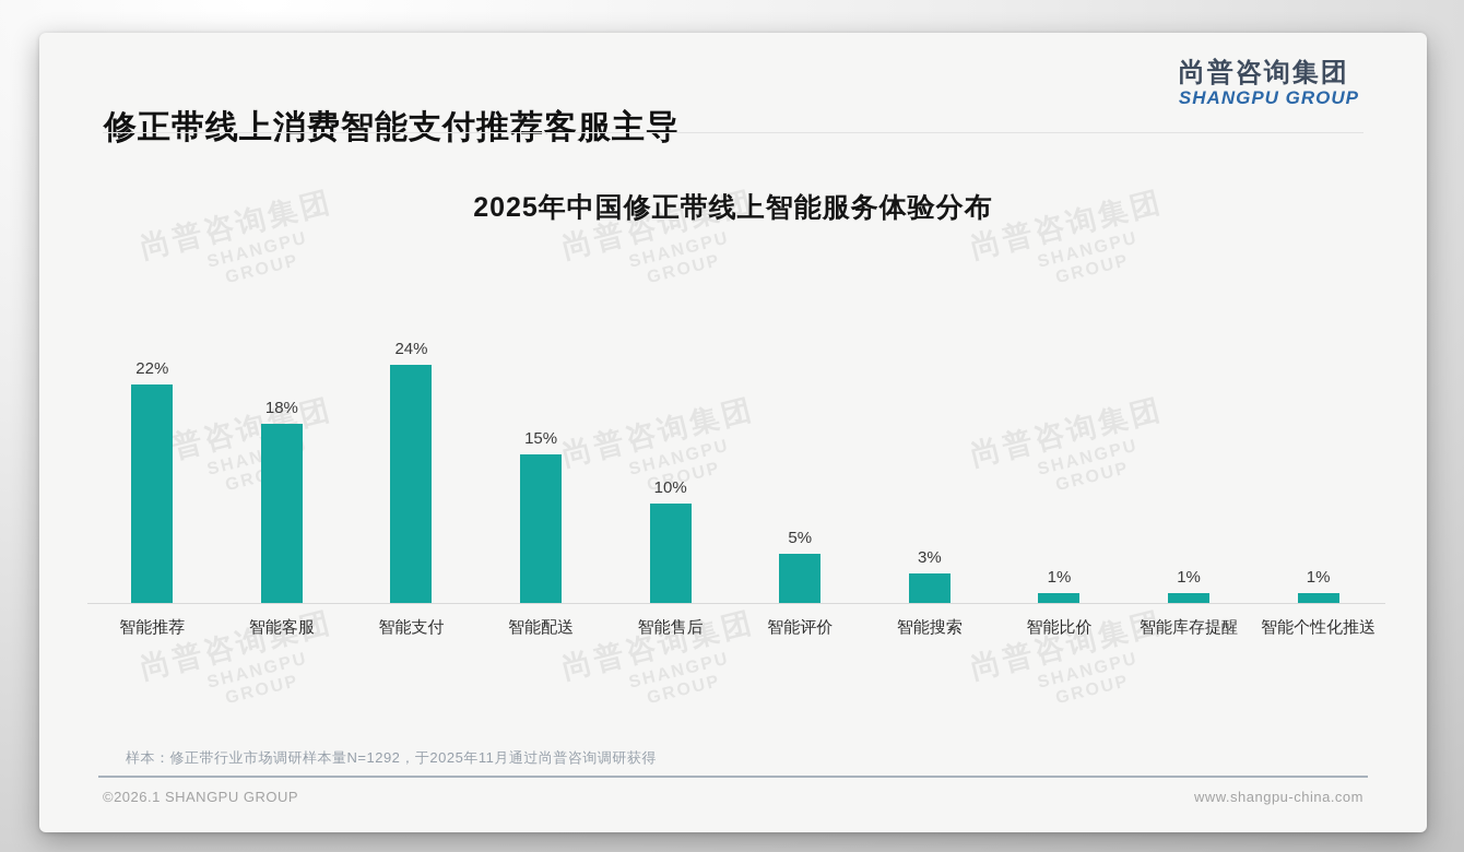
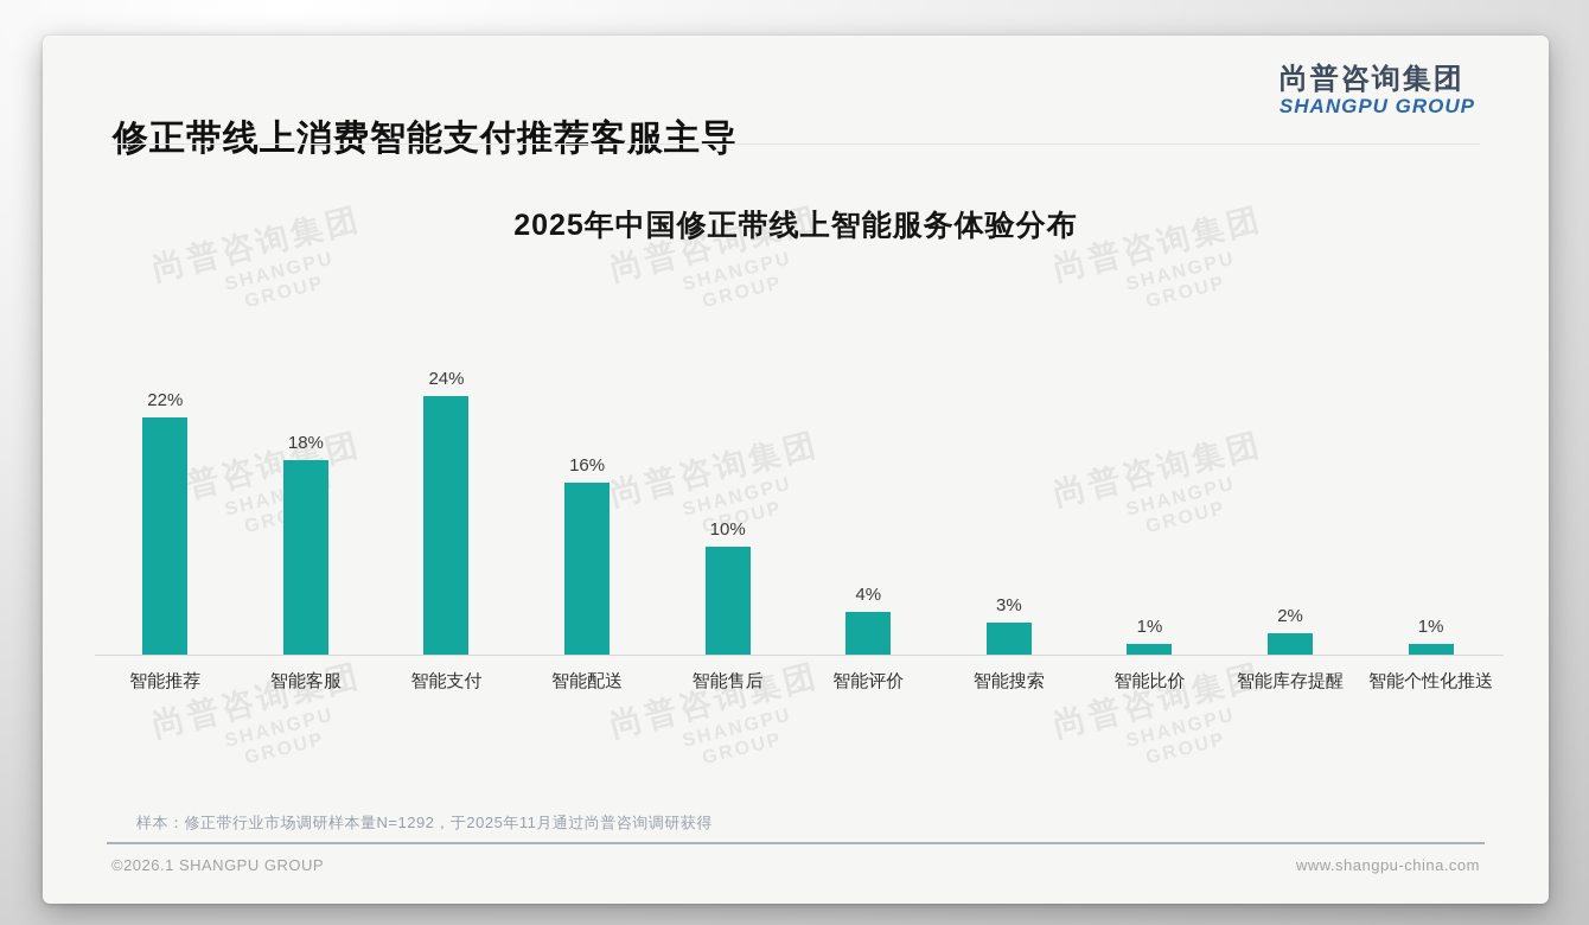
智能配送: 15% -> 16%
智能评价: 5% -> 4%
智能库存提醒: 1% -> 2%
